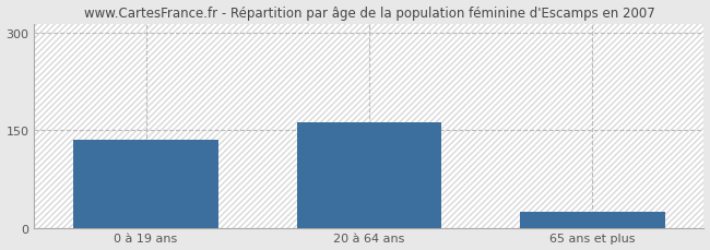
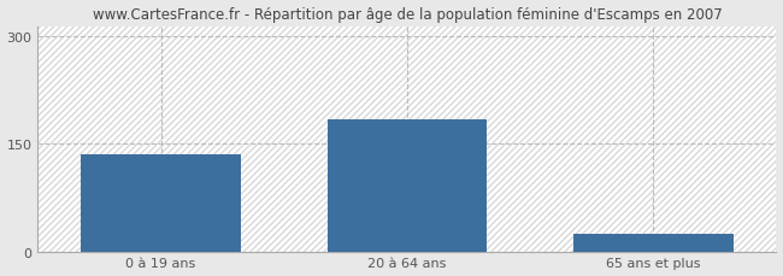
20 à 64 ans: 162 -> 185
